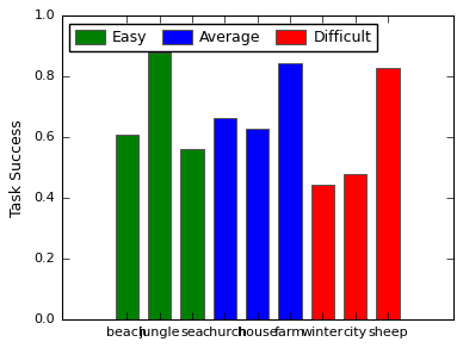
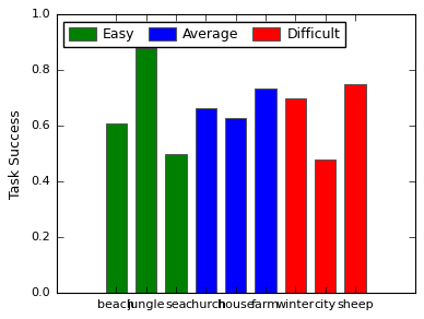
sea: 0.560 -> 0.500
farm: 0.845 -> 0.735
winter: 0.445 -> 0.700
sheep: 0.830 -> 0.750
